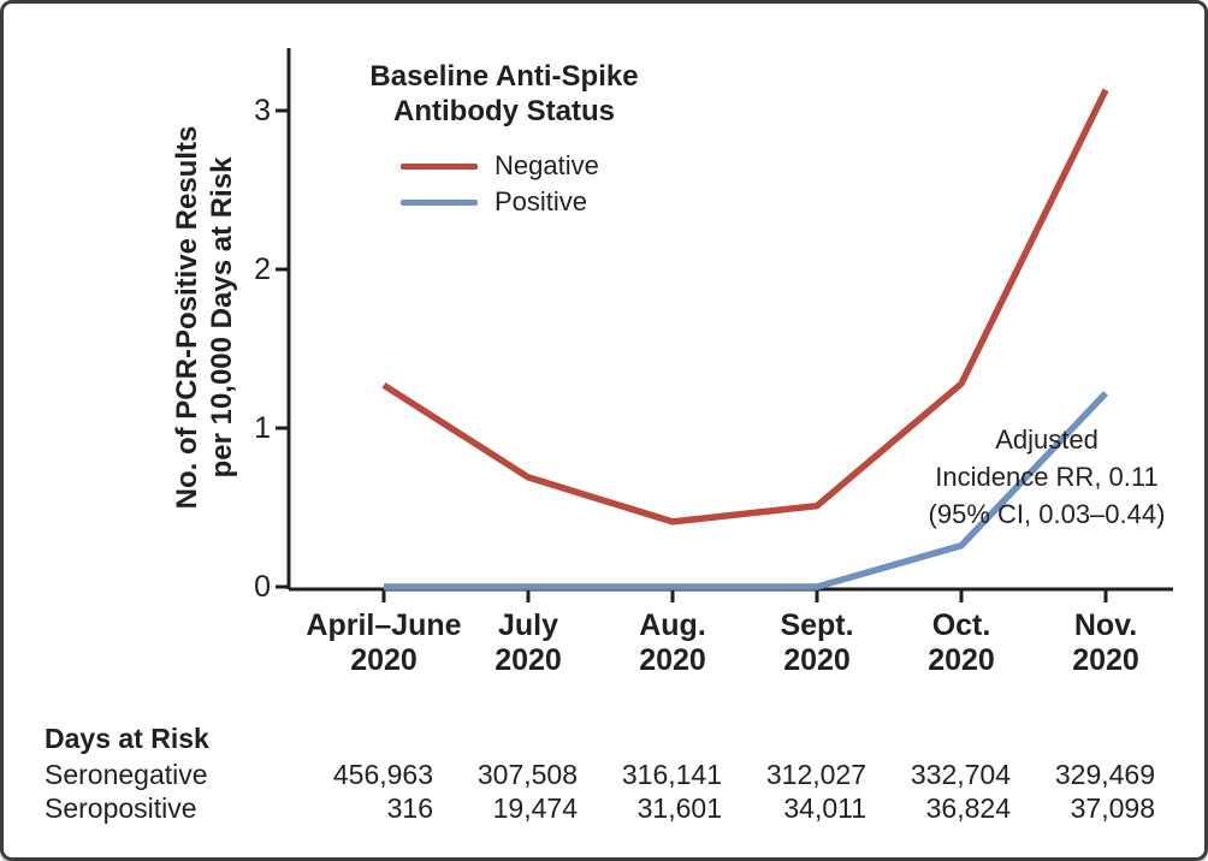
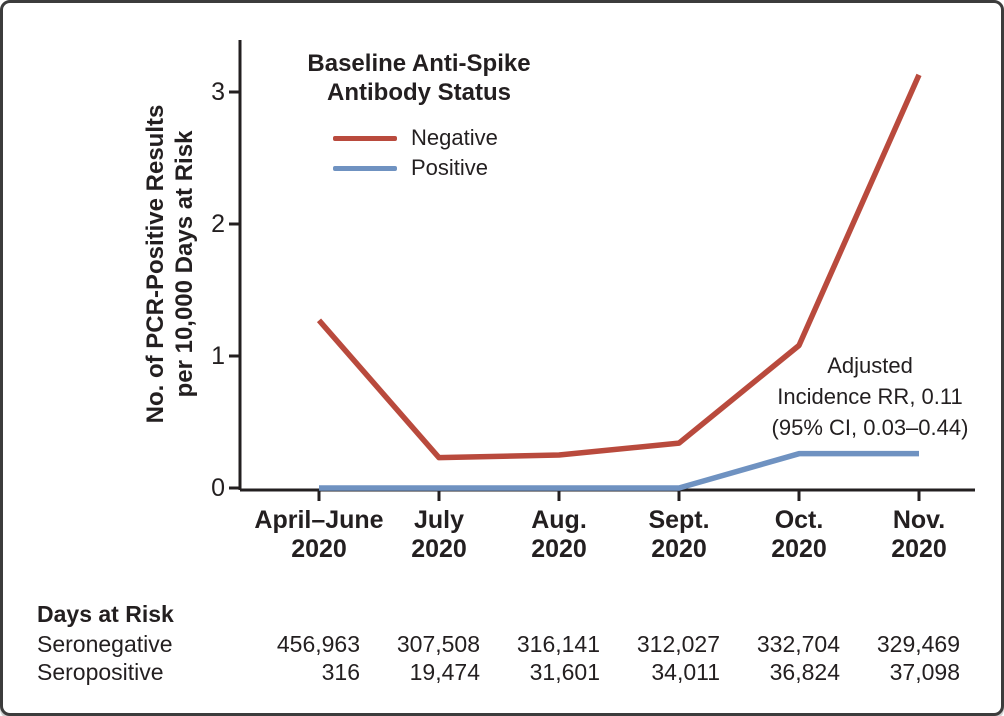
Negative/July 2020: 0.69 -> 0.23
Negative/Aug. 2020: 0.41 -> 0.25
Negative/Sept. 2020: 0.51 -> 0.34
Negative/Oct. 2020: 1.28 -> 1.08
Positive/Nov. 2020: 1.22 -> 0.26
